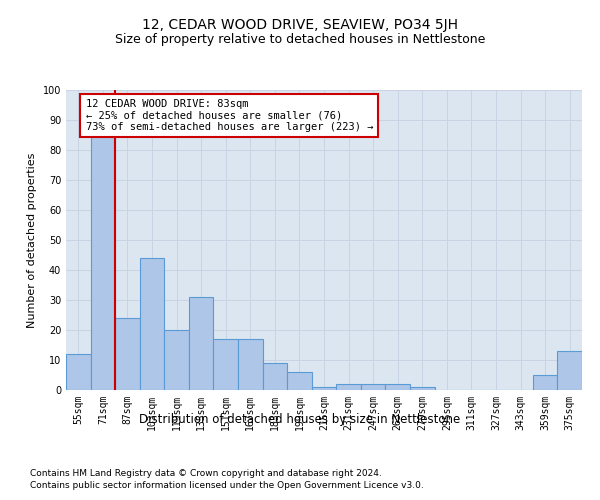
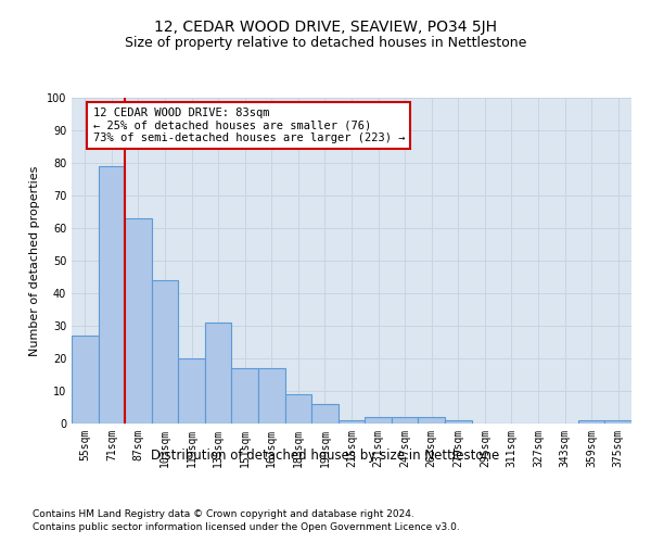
55sqm: 12 -> 27
71sqm: 85 -> 79
87sqm: 24 -> 63
359sqm: 5 -> 1
375sqm: 13 -> 1
